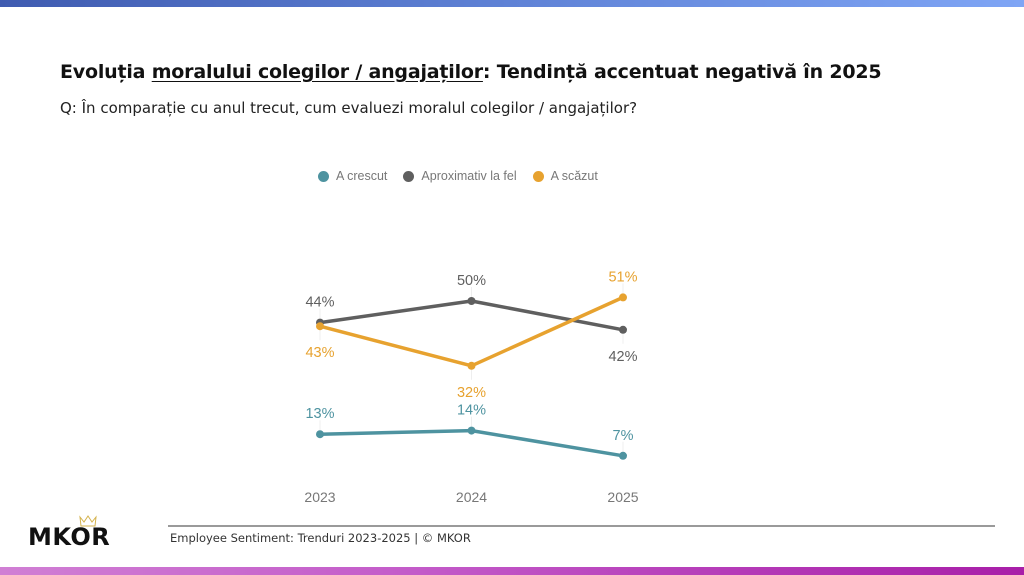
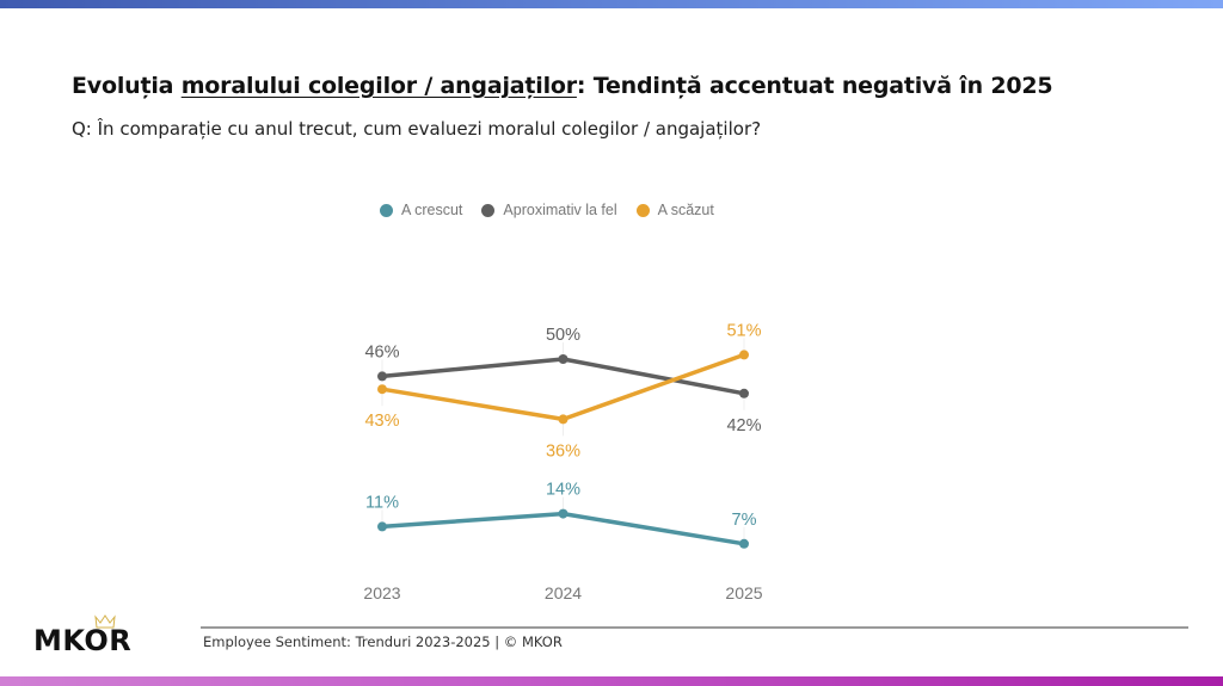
A crescut/2023: 13% -> 11%
Aproximativ la fel/2023: 44% -> 46%
A scăzut/2024: 32% -> 36%
